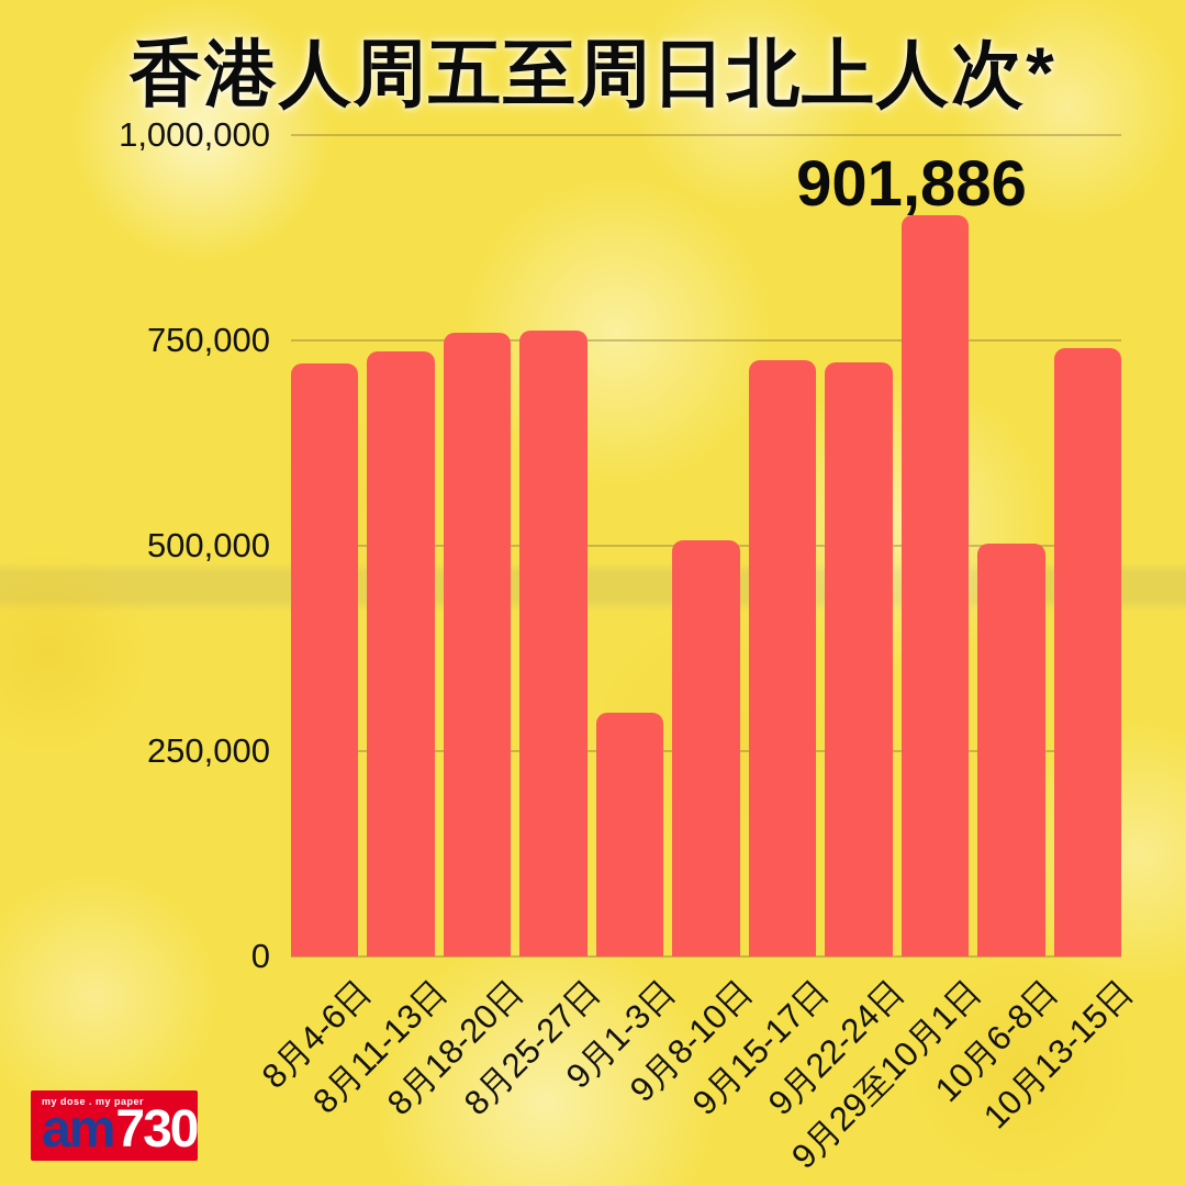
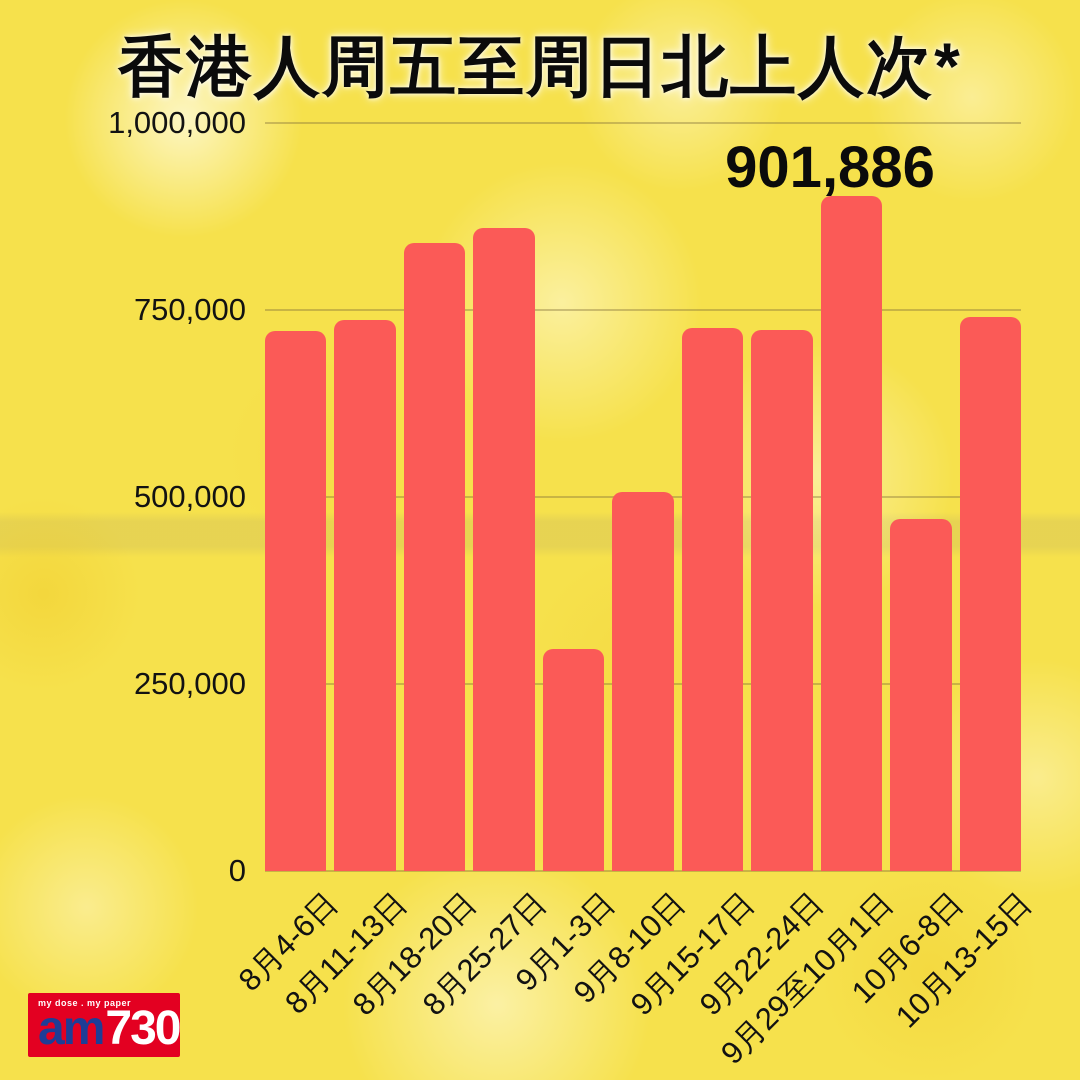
8月18-20日: 760000 -> 840000
8月25-27日: 760000 -> 860000
10月6-8日: 500000 -> 470000
